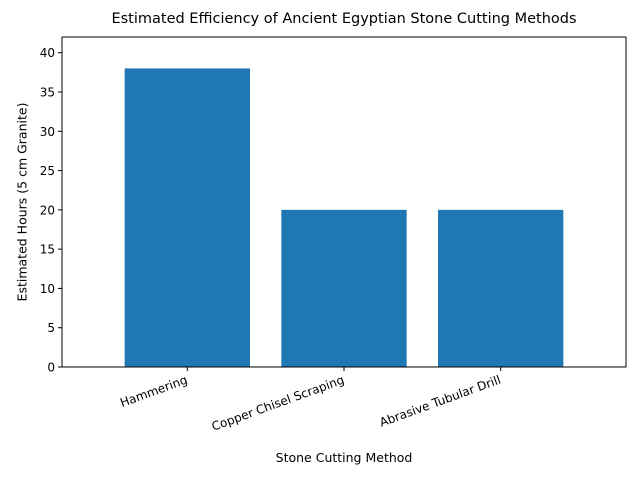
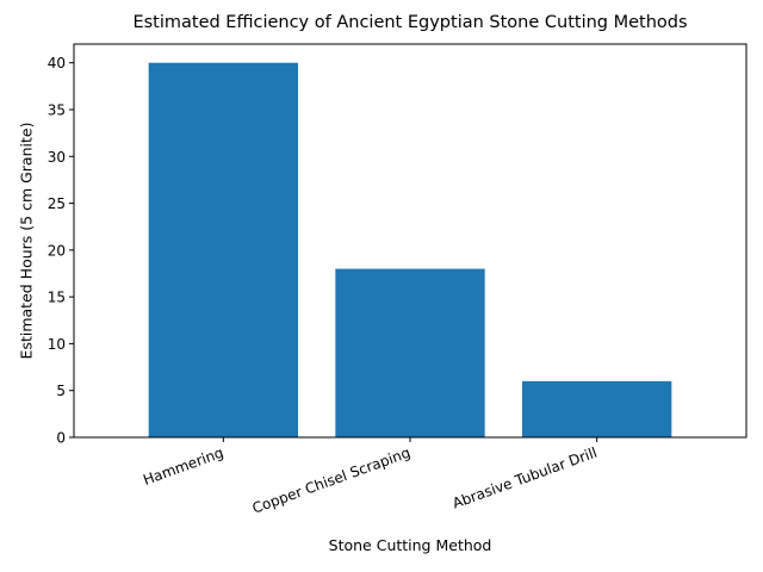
Hammering: 38 -> 40
Copper Chisel Scraping: 20 -> 18
Abrasive Tubular Drill: 20 -> 6
